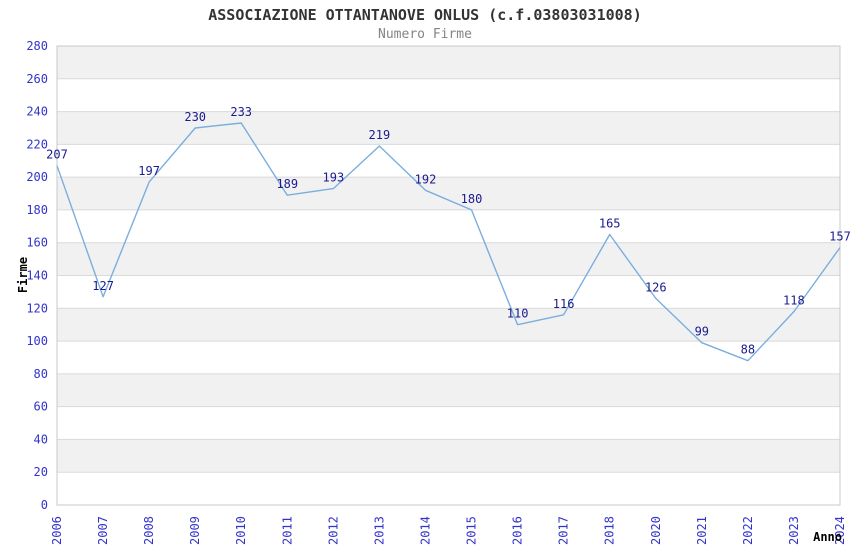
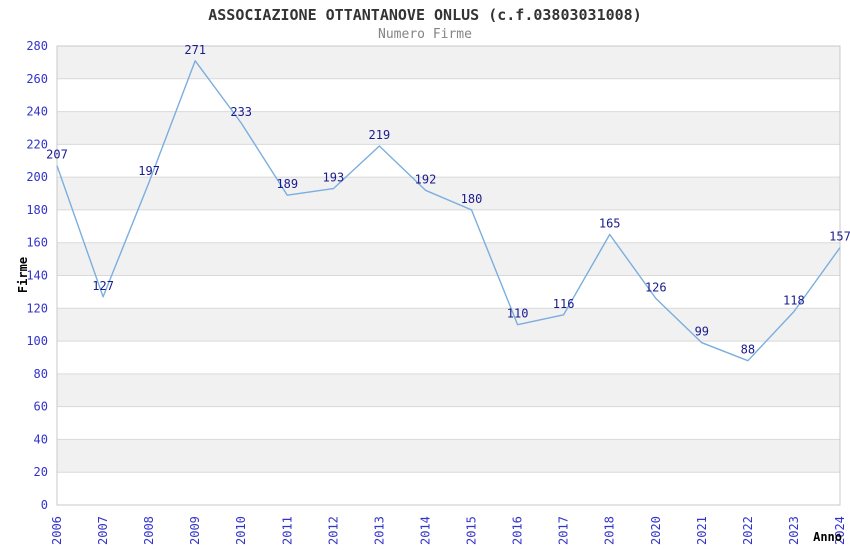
2009: 230 -> 271
